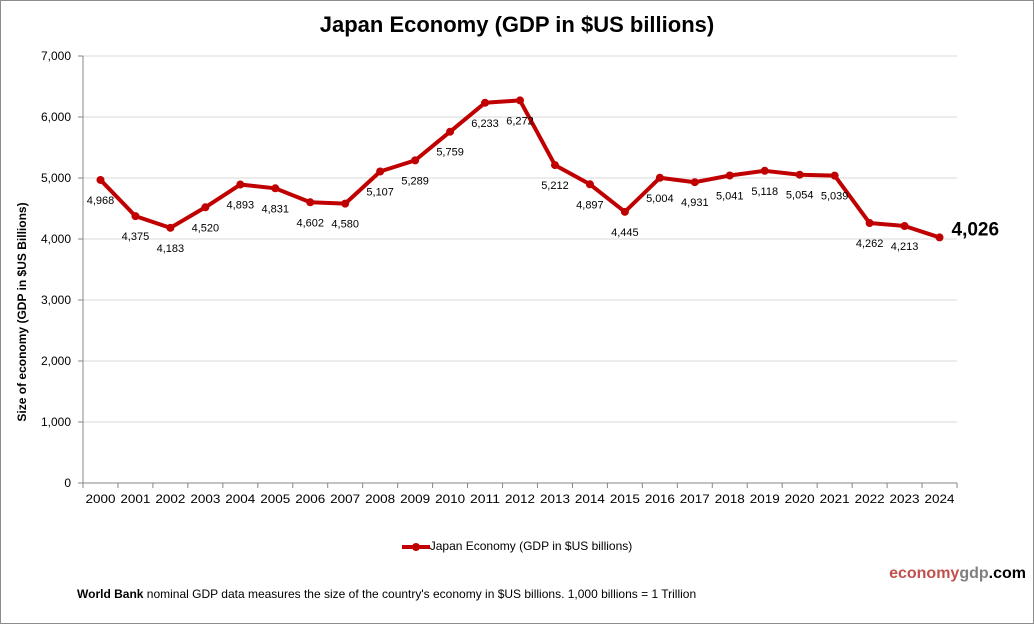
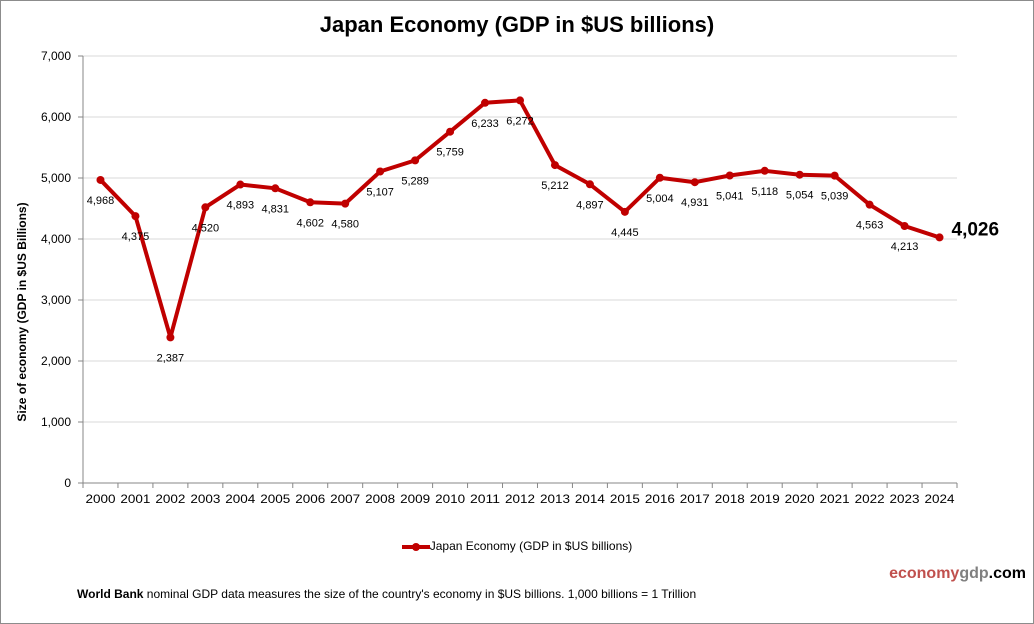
2002: 4,183 -> 2,387
2022: 4,262 -> 4,563
